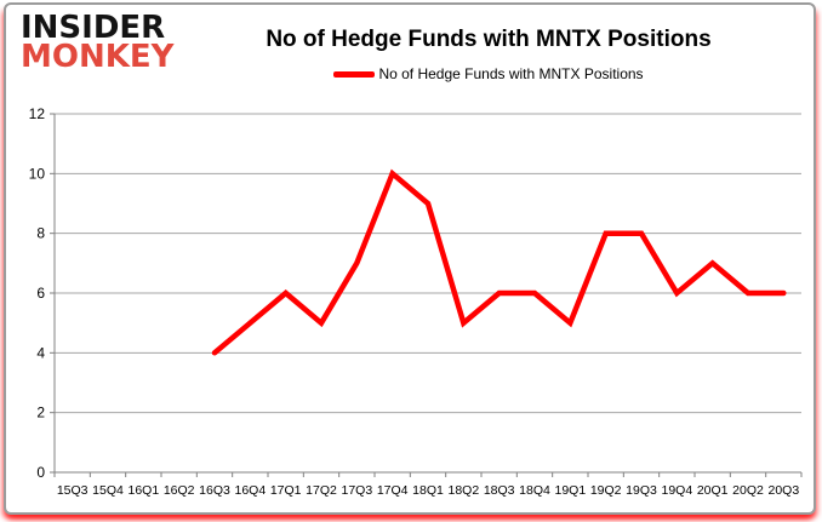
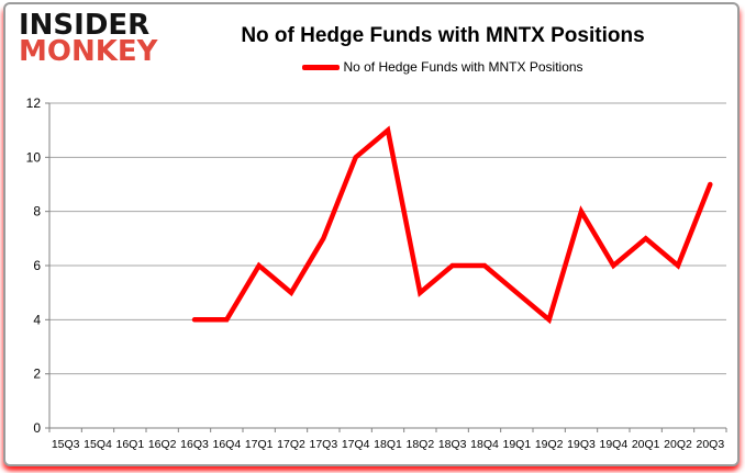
16Q4: 5 -> 4
18Q1: 9 -> 11
19Q2: 8 -> 4
20Q3: 6 -> 9
